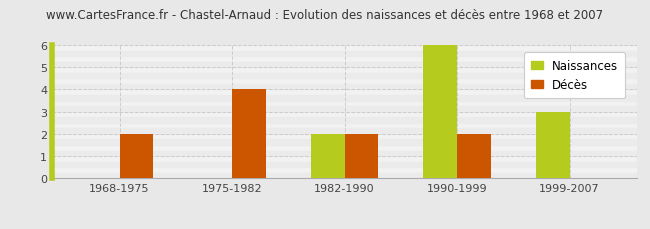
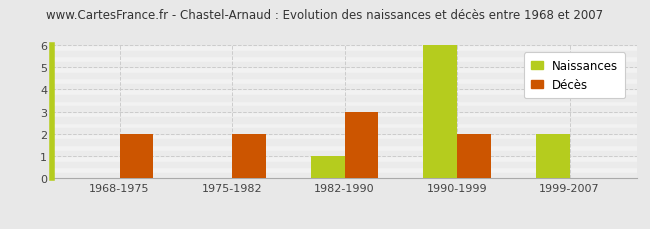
Décès/1975-1982: 4 -> 2
Naissances/1982-1990: 2 -> 1
Décès/1982-1990: 2 -> 3
Naissances/1999-2007: 3 -> 2
